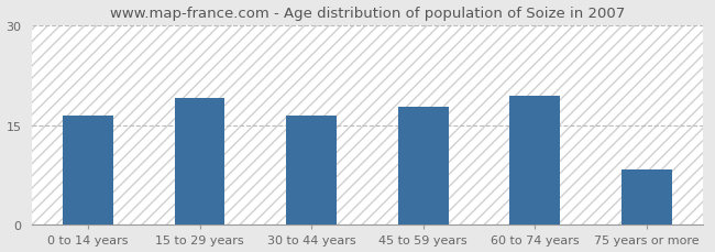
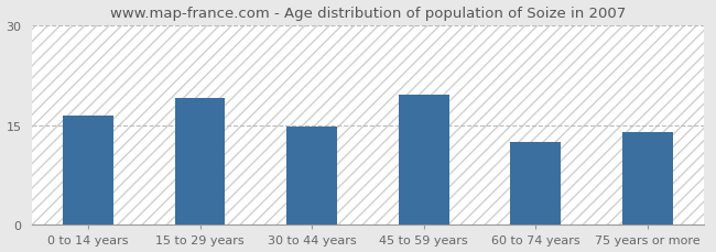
30 to 44 years: 16.4 -> 14.7
45 to 59 years: 17.8 -> 19.5
60 to 74 years: 19.4 -> 12.5
75 years or more: 8.4 -> 13.9
